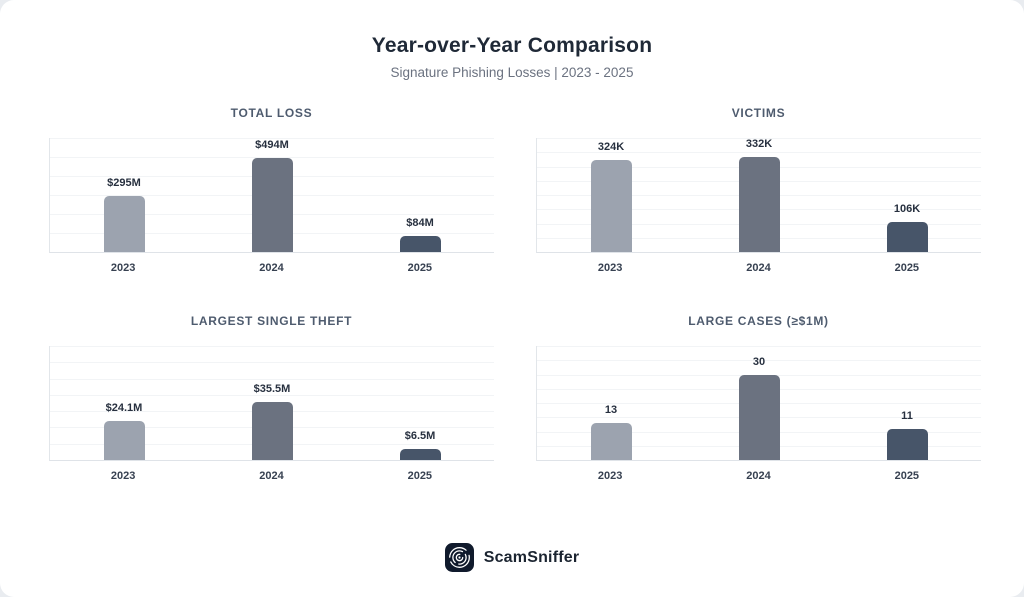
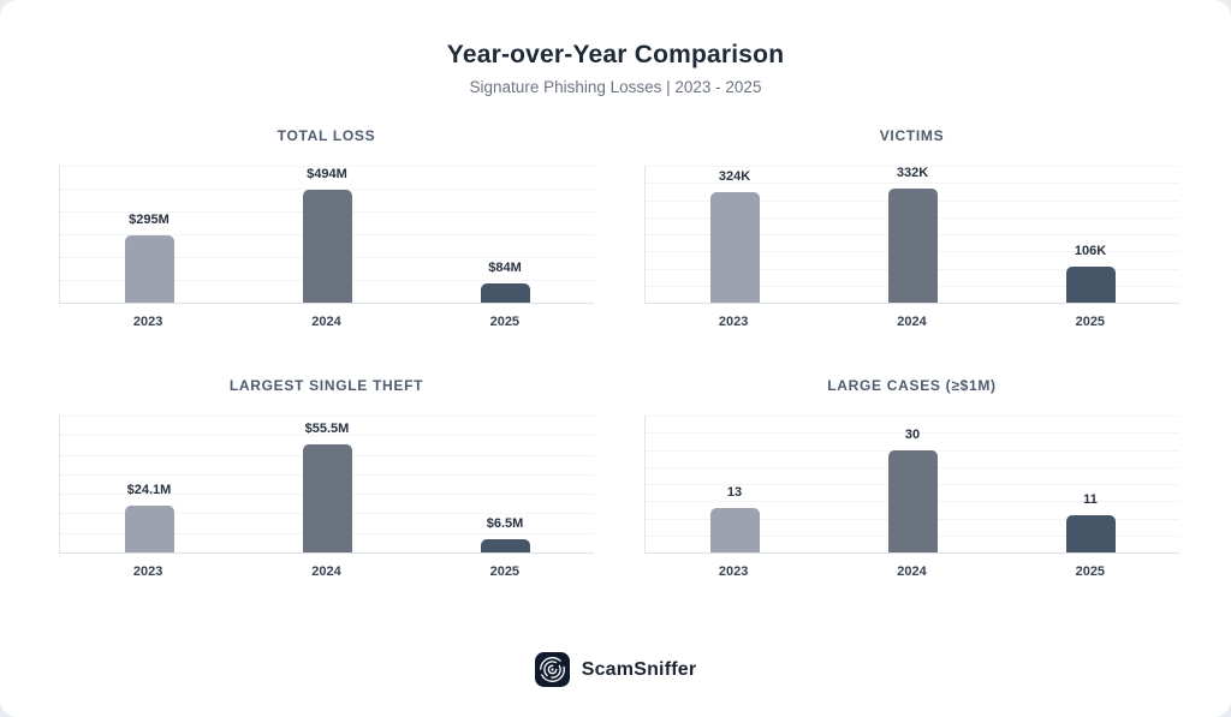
LARGEST SINGLE THEFT/2024: $35.5M -> $55.5M
